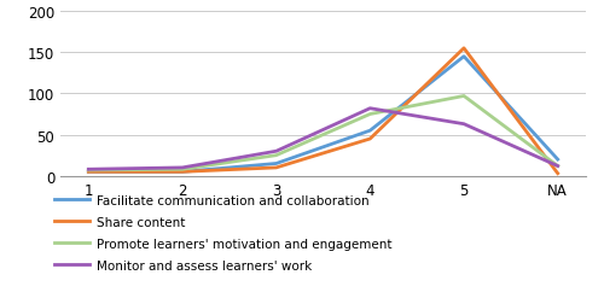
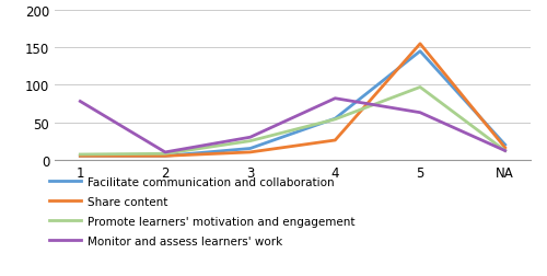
Monitor and assess learners' work/1: 8 -> 78
Share content/4: 45 -> 26
Promote learners' motivation and engagement/4: 75 -> 54
Share content/NA: 3 -> 16
